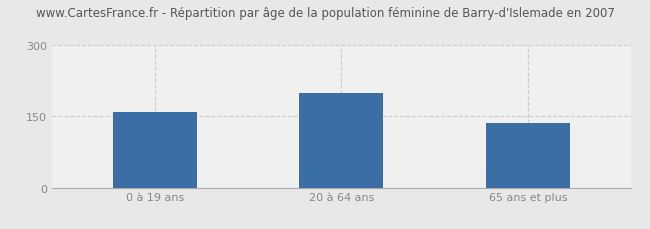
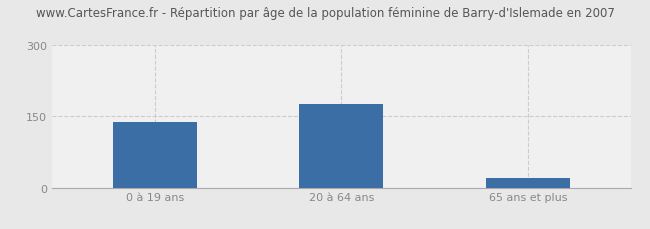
0 à 19 ans: 160 -> 137
20 à 64 ans: 200 -> 175
65 ans et plus: 135 -> 20
